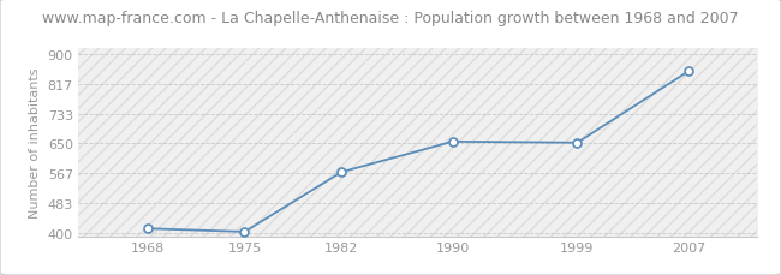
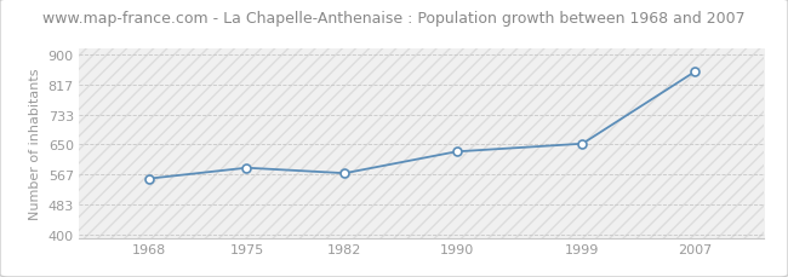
1968: 412 -> 555
1975: 403 -> 585
1990: 655 -> 630
